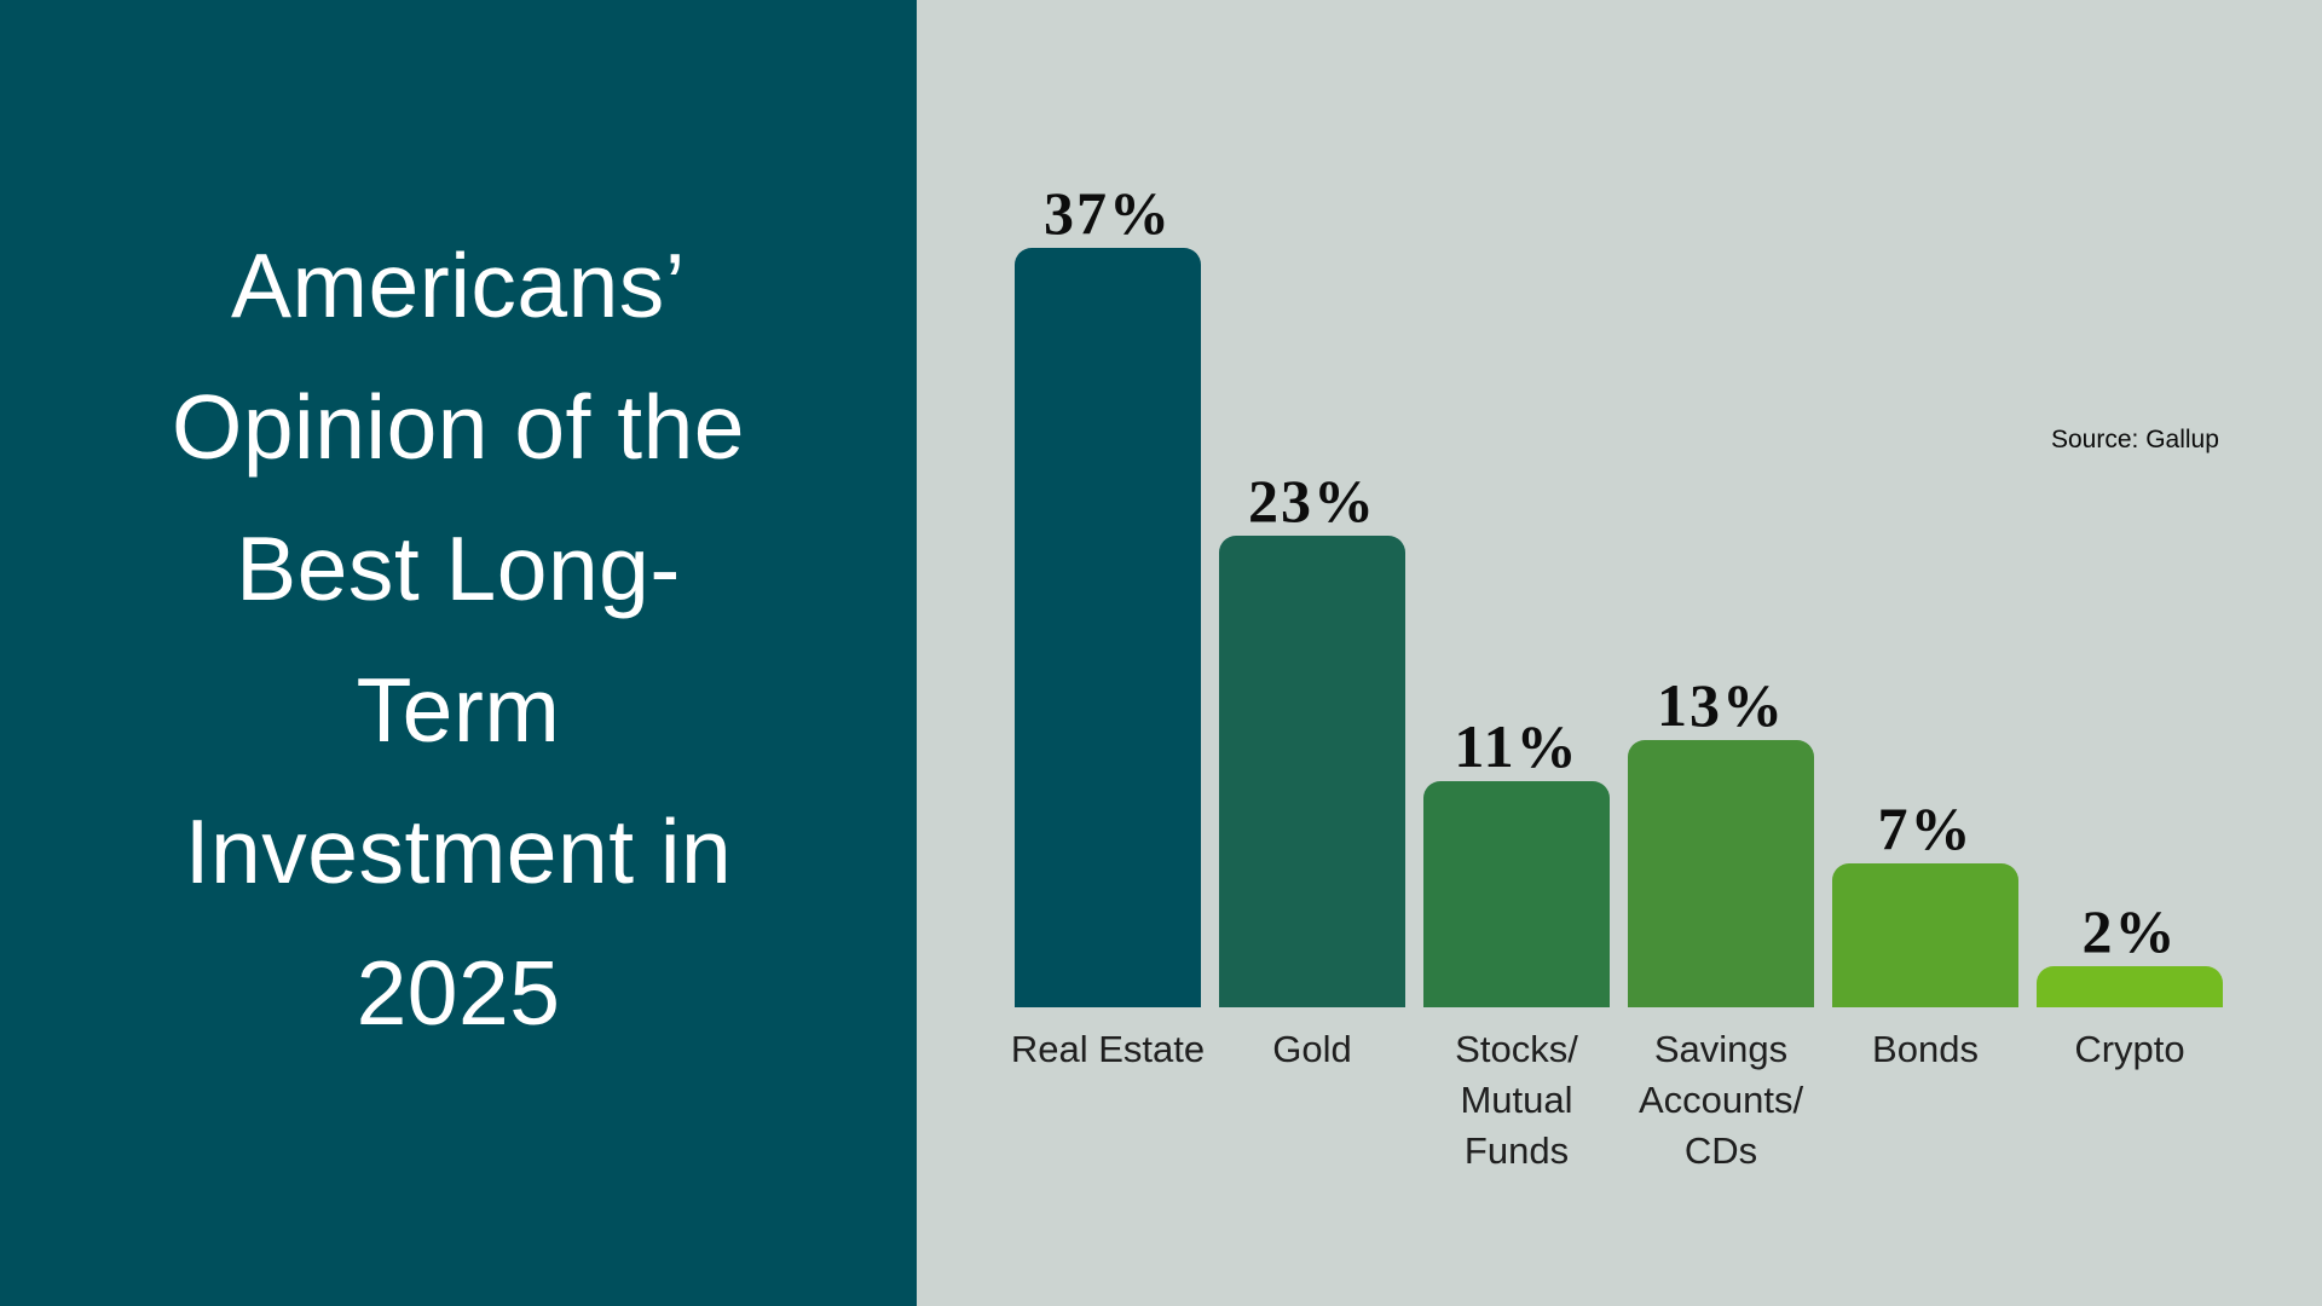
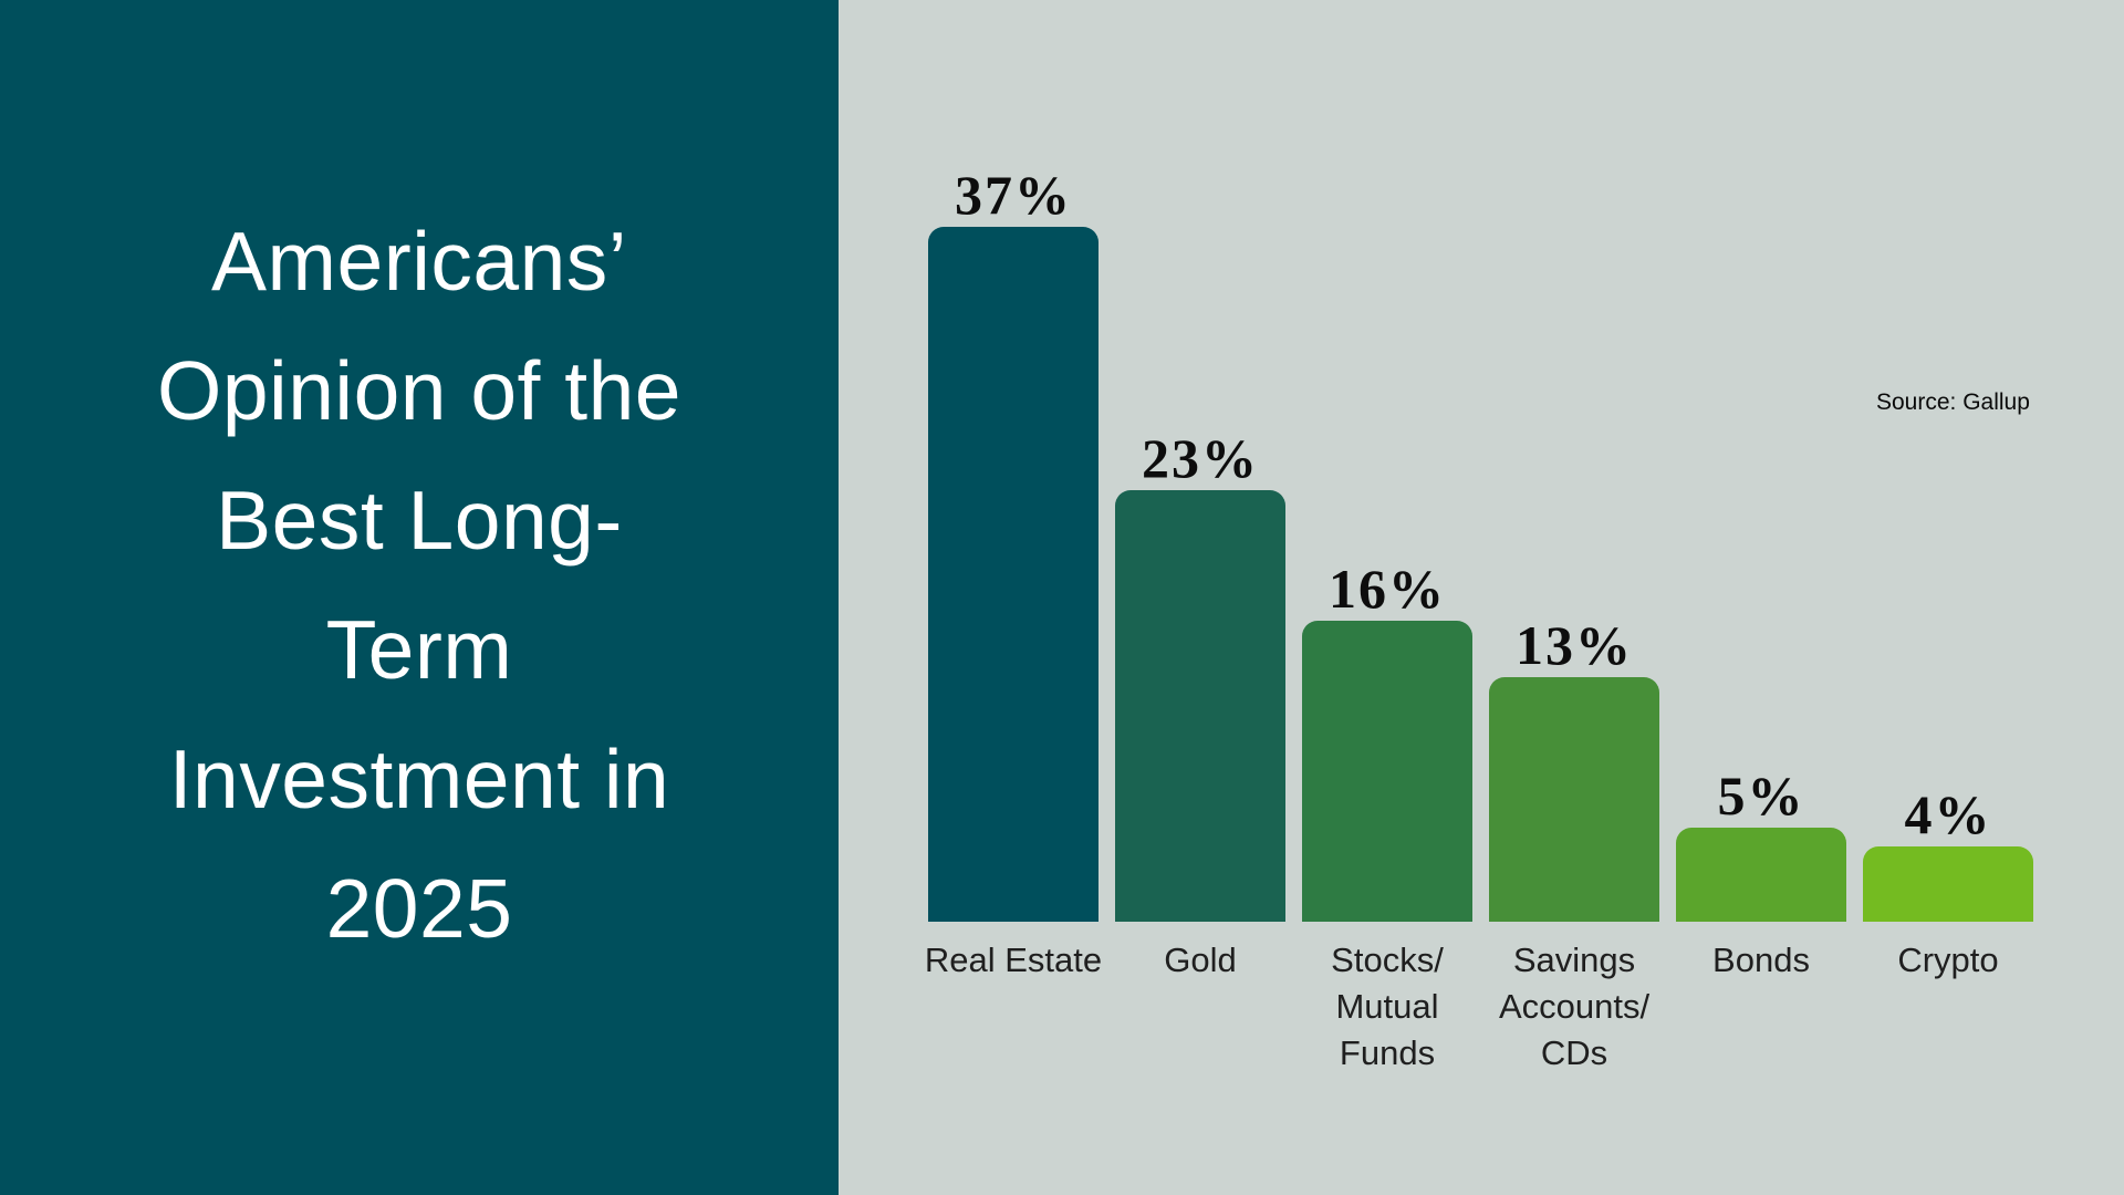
Stocks/ Mutual Funds: 11% -> 16%
Bonds: 7% -> 5%
Crypto: 2% -> 4%
